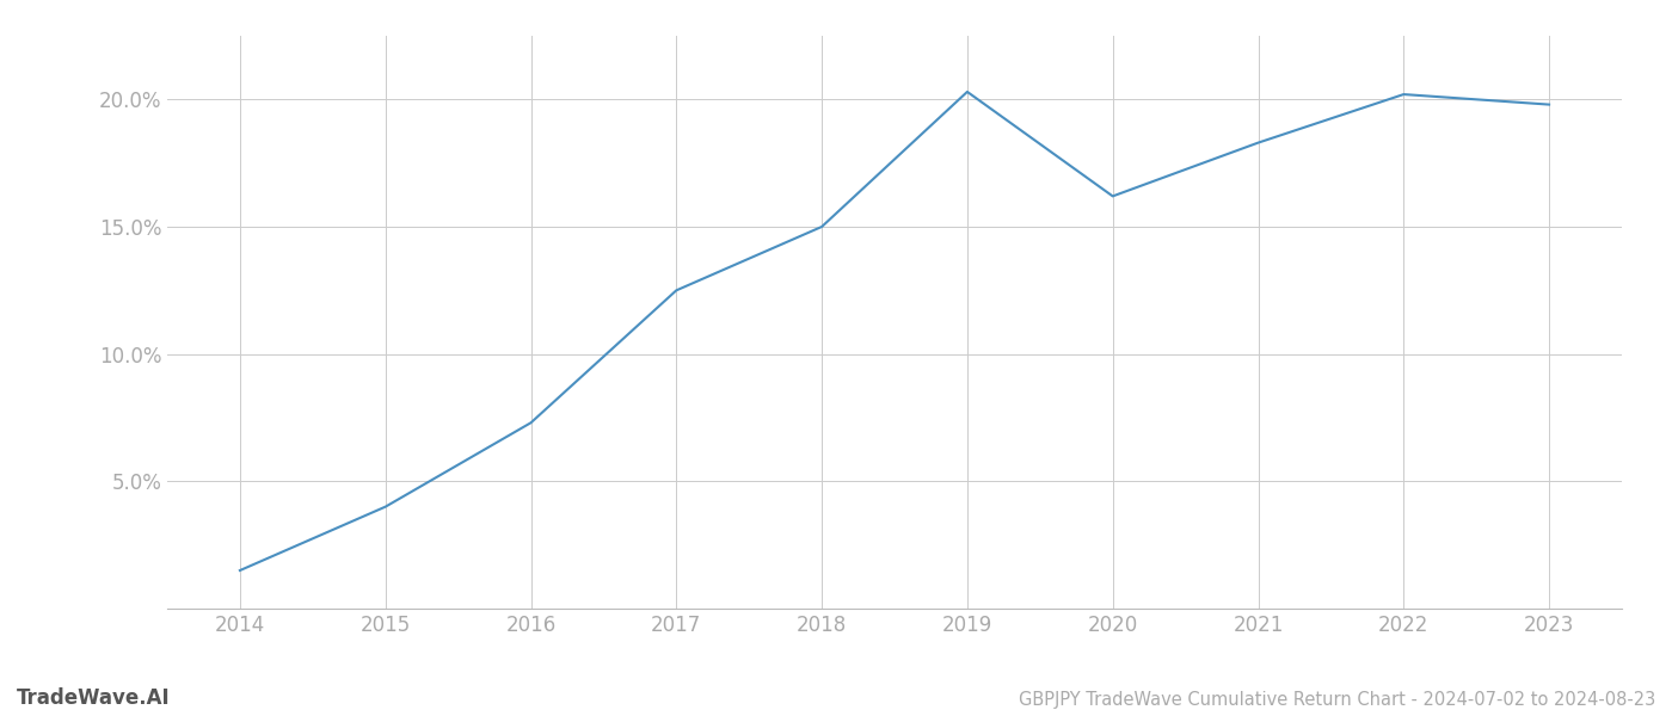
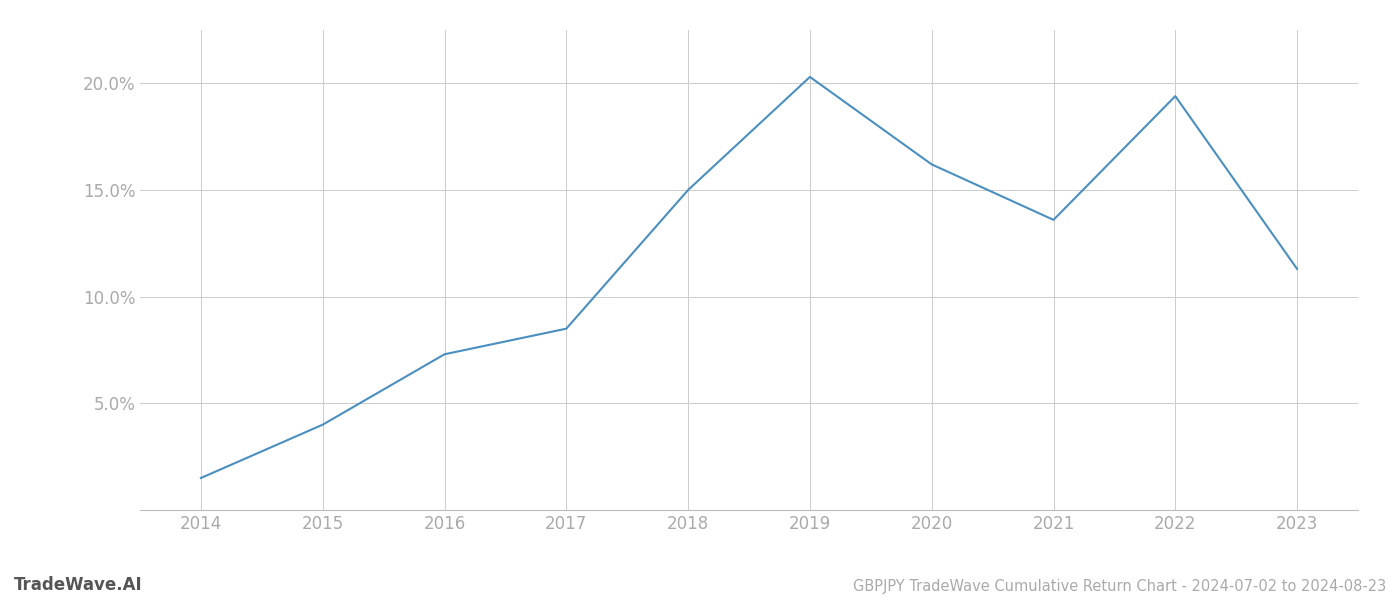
2017: 12.5% -> 8.5%
2021: 18.3% -> 13.6%
2022: 20.2% -> 19.4%
2023: 19.8% -> 11.3%
